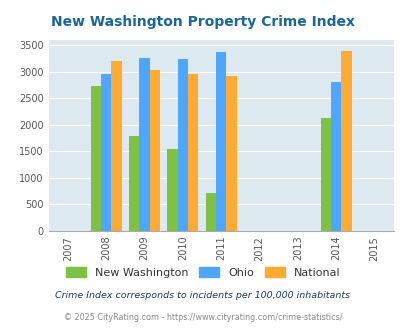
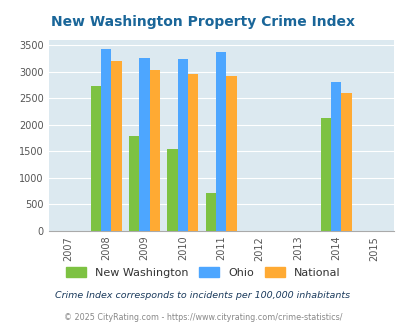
Ohio/2008: 2960 -> 3420
National/2014: 3380 -> 2590
